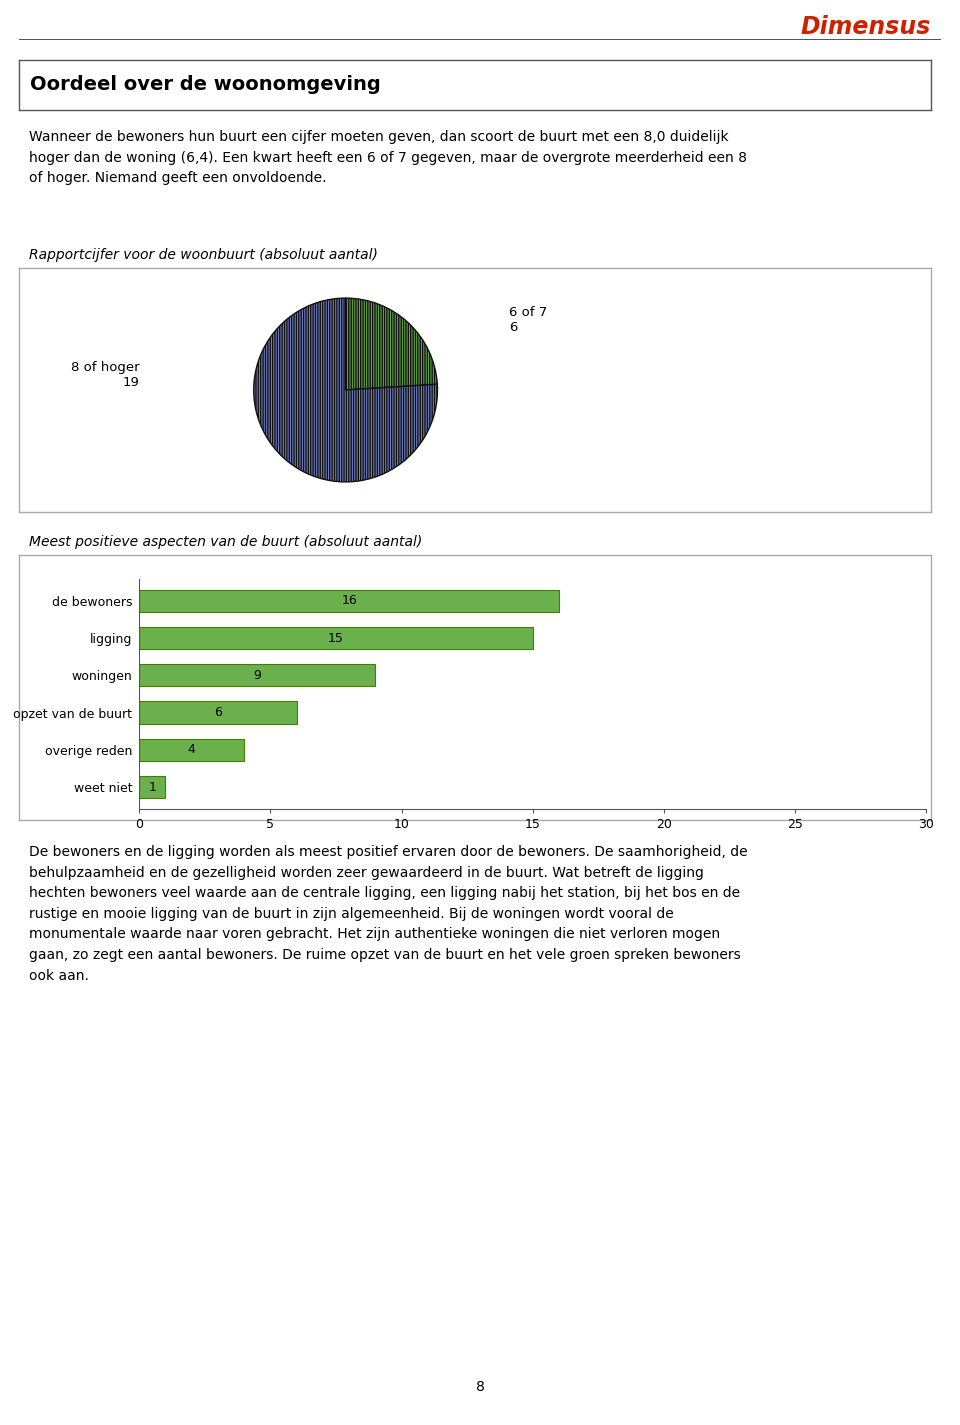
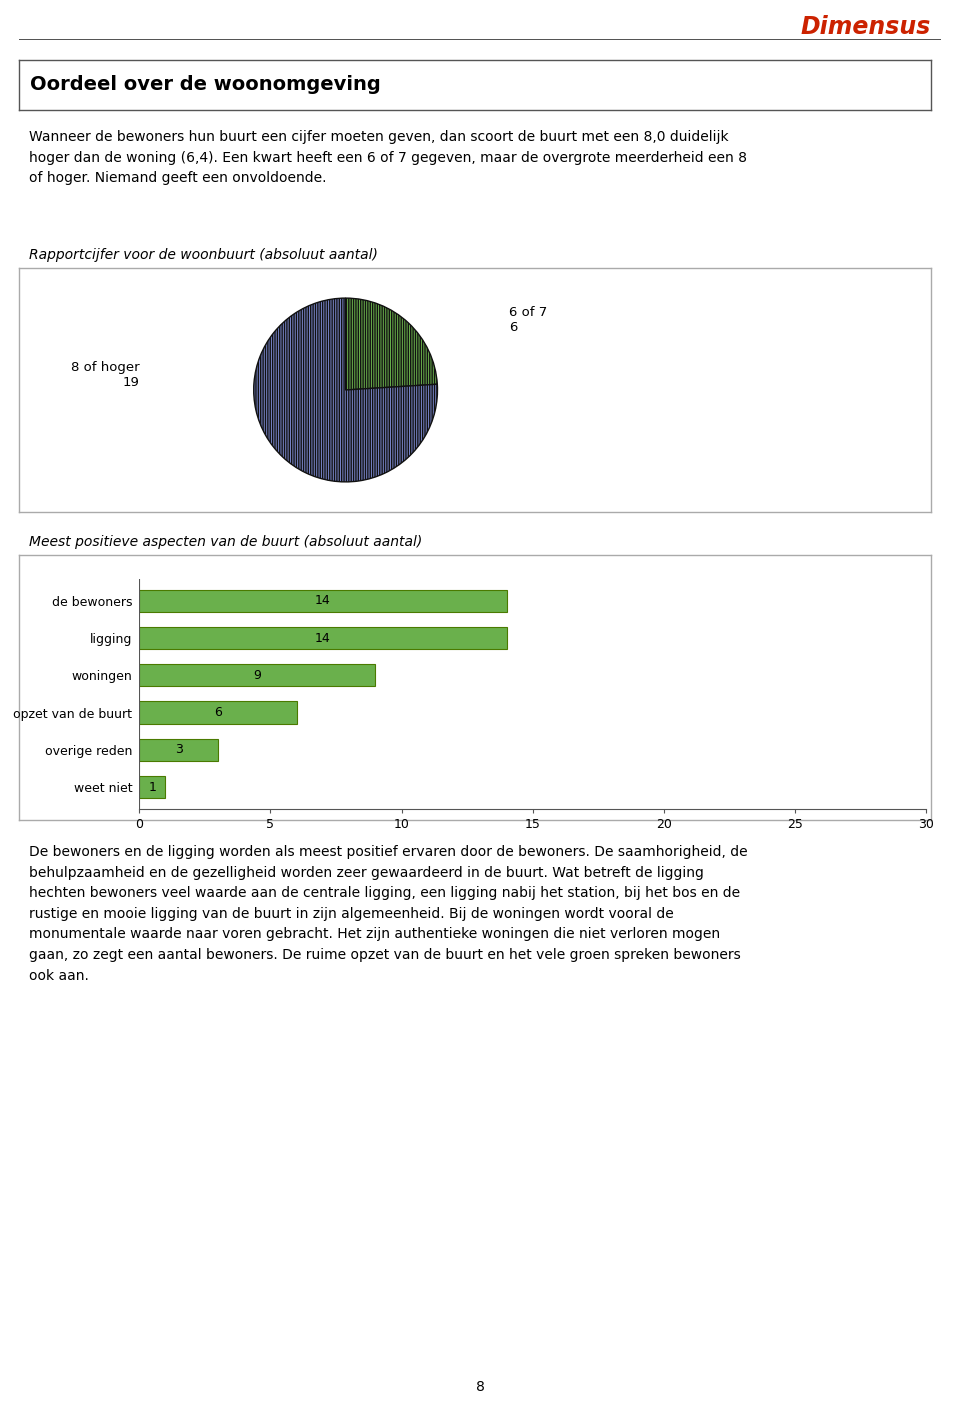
de bewoners: 16 -> 14
ligging: 15 -> 14
overige reden: 4 -> 3
